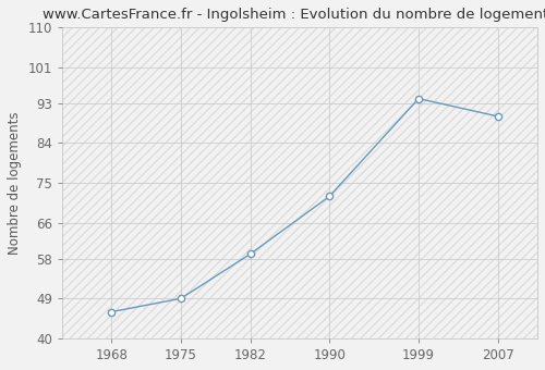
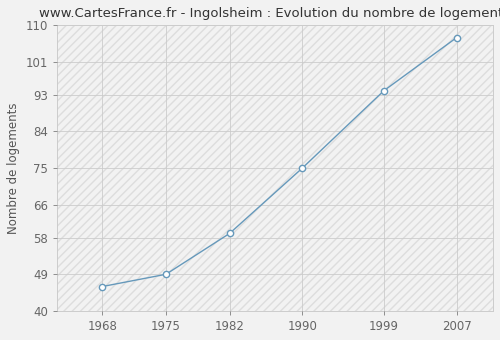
1990: 72 -> 75
2007: 90 -> 107
